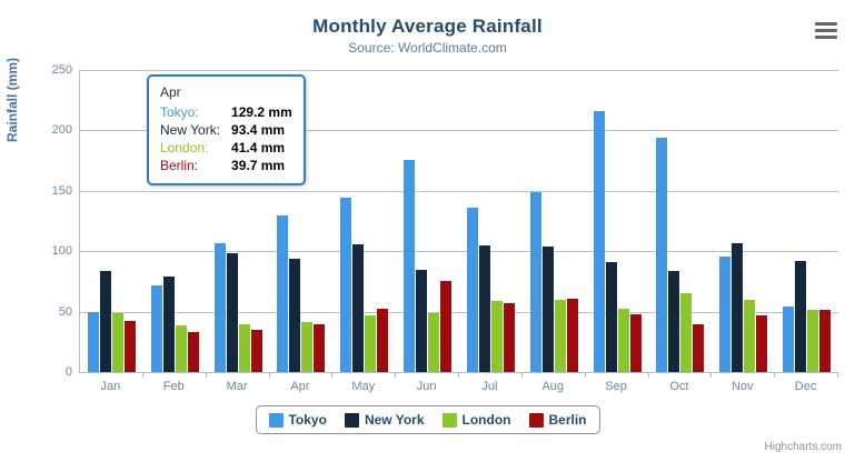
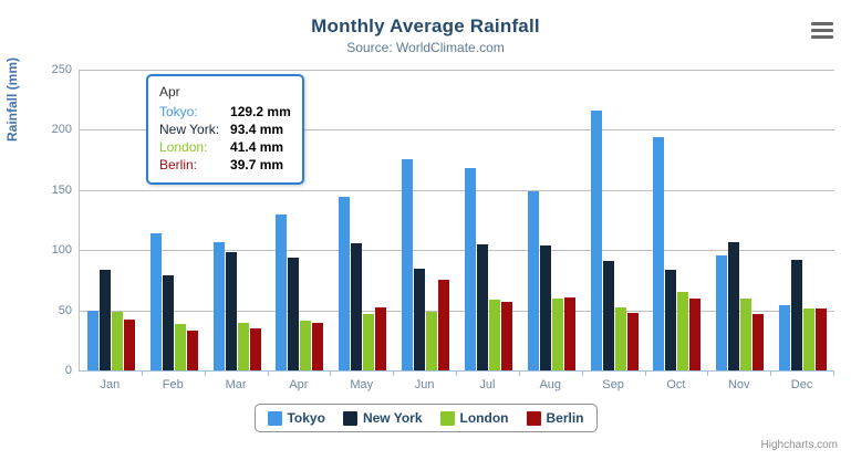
Tokyo/Feb: 72 -> 114
Tokyo/Jul: 136 -> 168
Berlin/Oct: 39 -> 60
